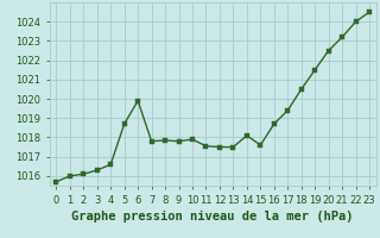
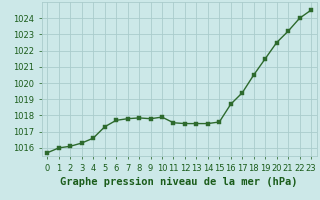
5: 1018.7 -> 1017.3
6: 1019.9 -> 1017.7
14: 1018.1 -> 1017.5
